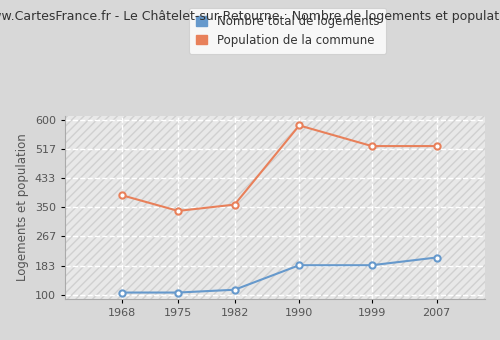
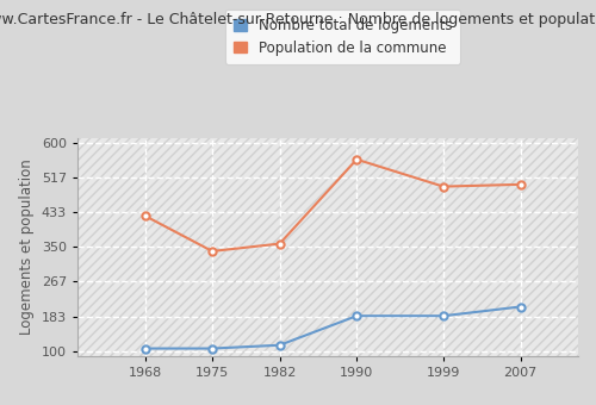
Population de la commune/1968: 385 -> 425
Population de la commune/1990: 584 -> 560
Population de la commune/1999: 525 -> 495
Population de la commune/2007: 525 -> 500
